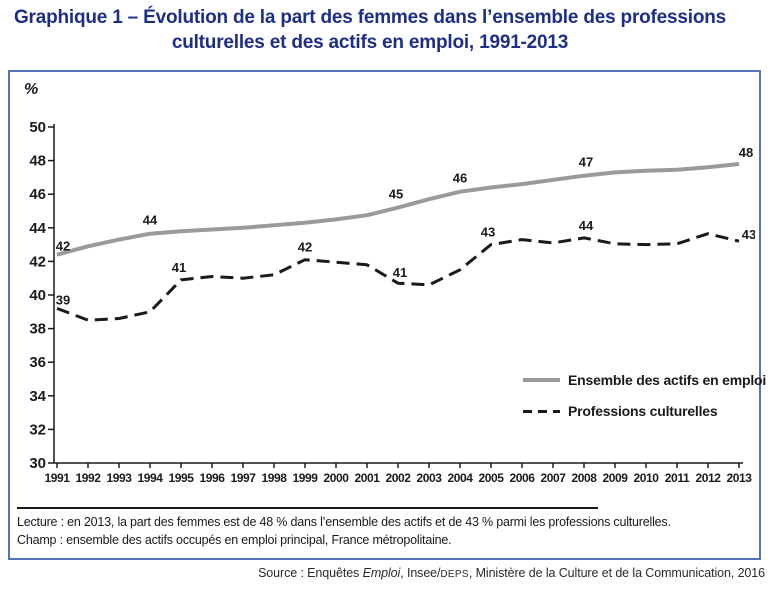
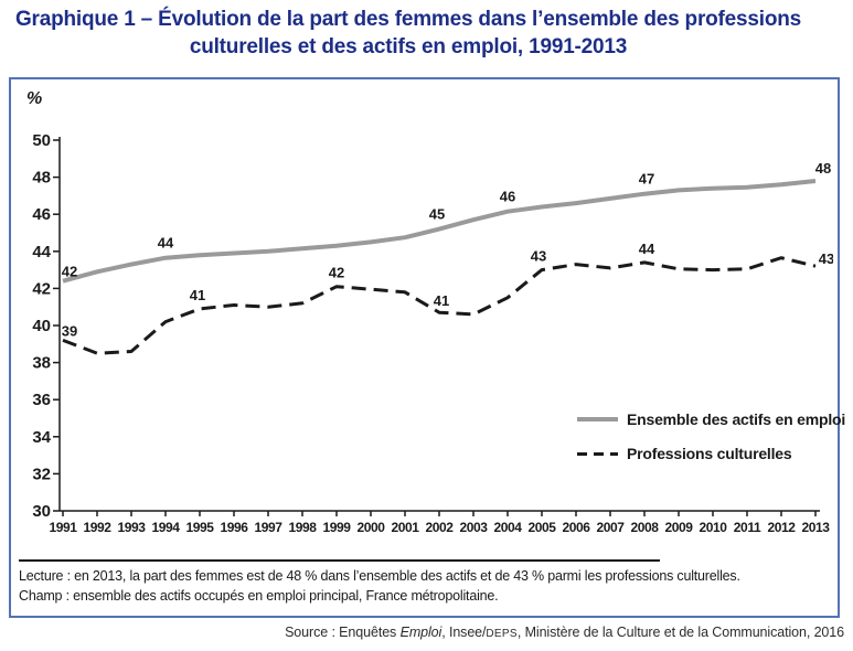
Professions culturelles/1994: 39.0 -> 40.2
